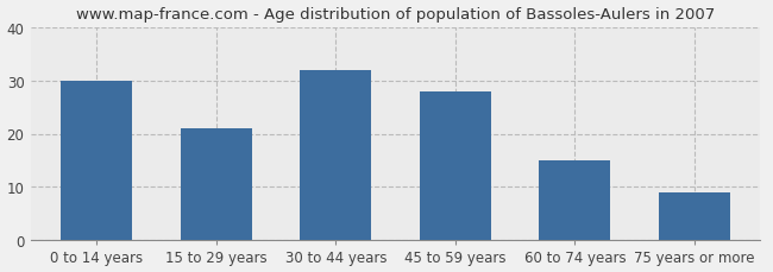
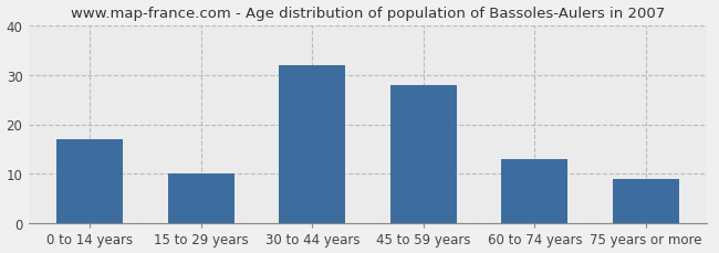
0 to 14 years: 30 -> 17
15 to 29 years: 21 -> 10
60 to 74 years: 15 -> 13
